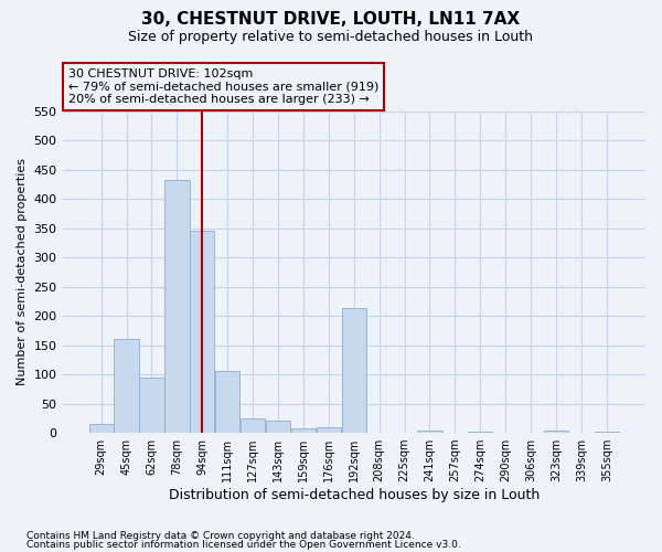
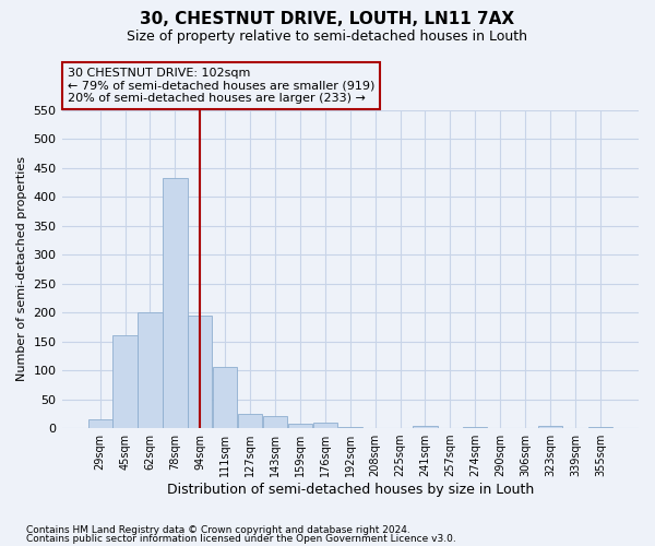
62sqm: 94 -> 200
94sqm: 346 -> 195
192sqm: 214 -> 2
